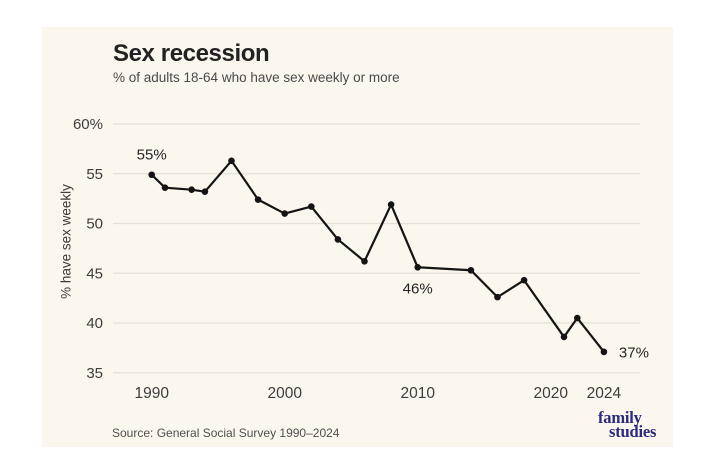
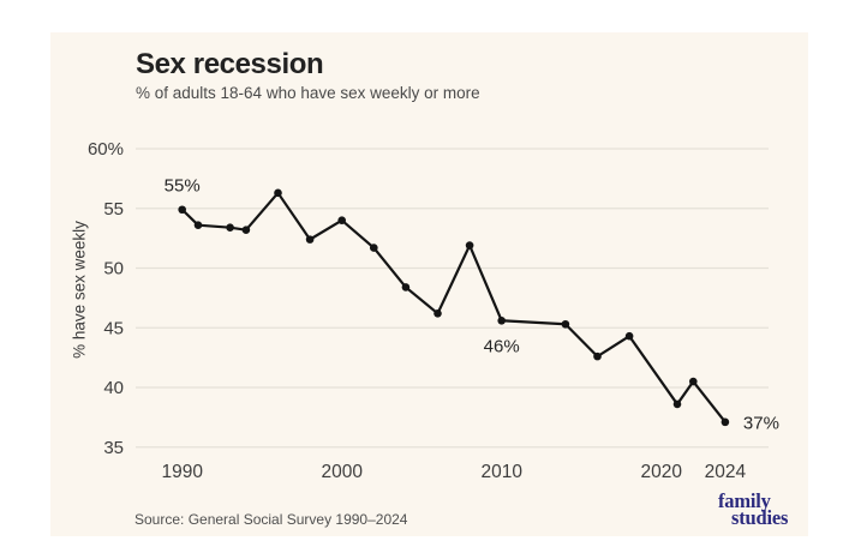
2000: 51% -> 54%
